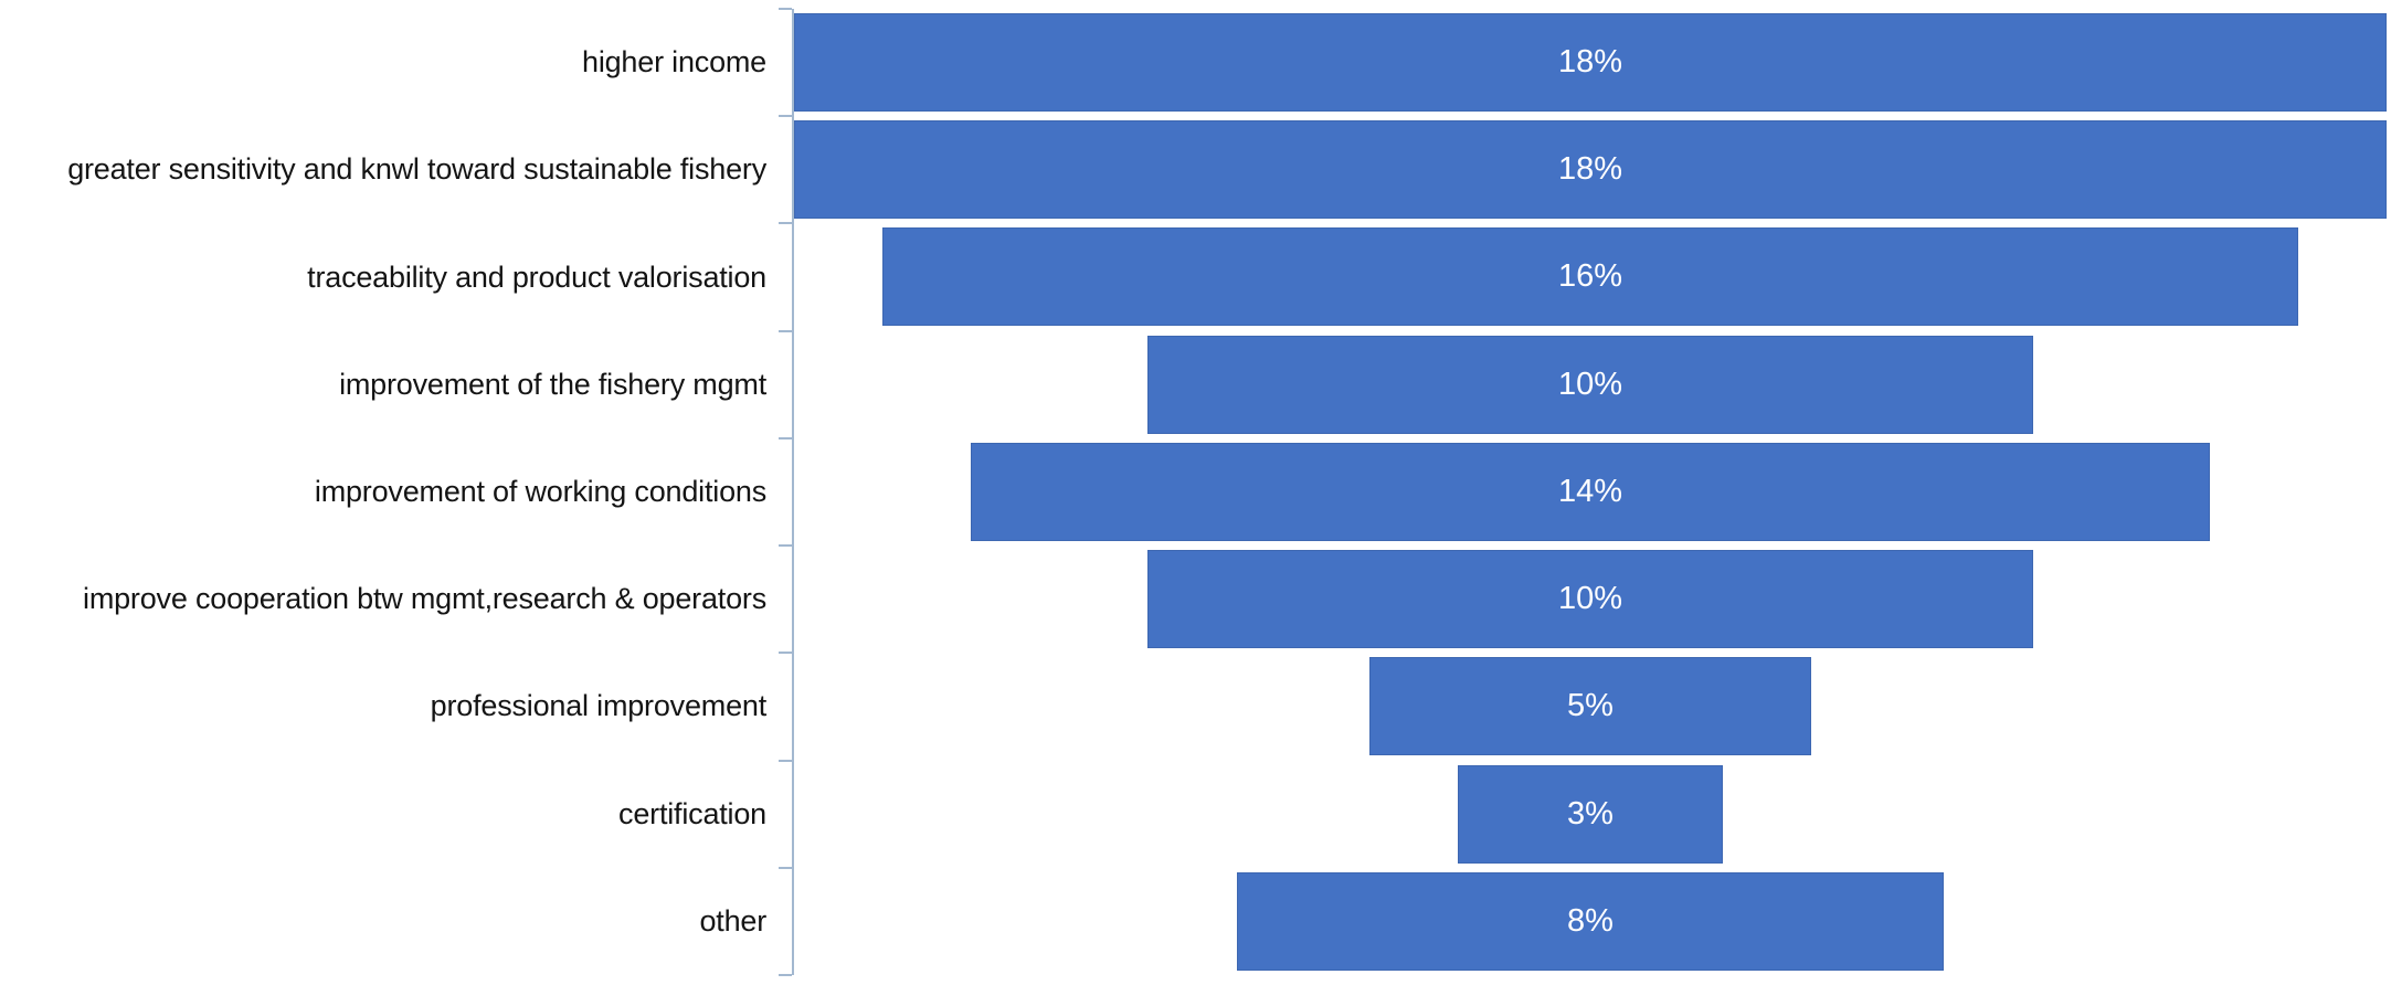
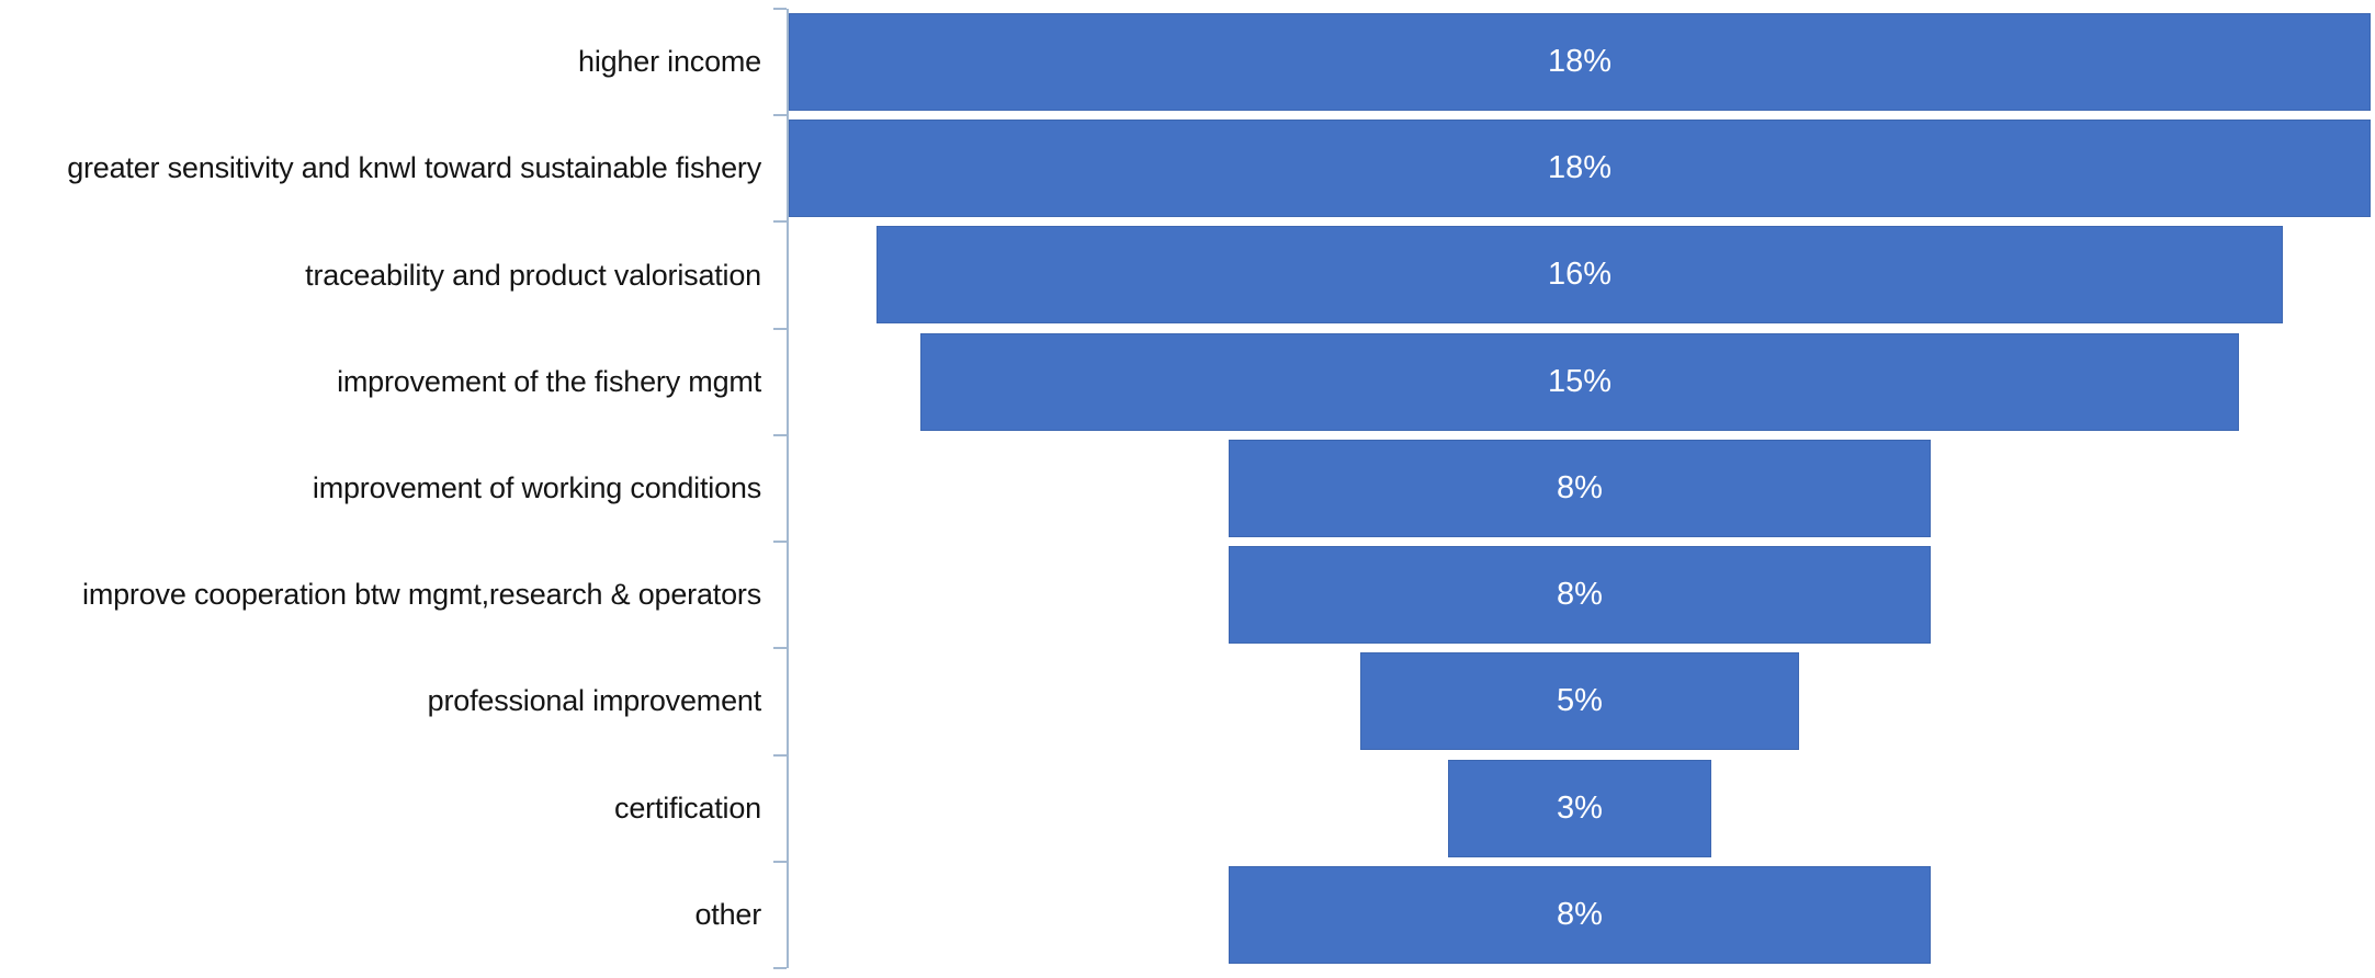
improvement of the fishery mgmt: 10% -> 15%
improvement of working conditions: 14% -> 8%
improve cooperation btw mgmt,research & operators: 10% -> 8%
